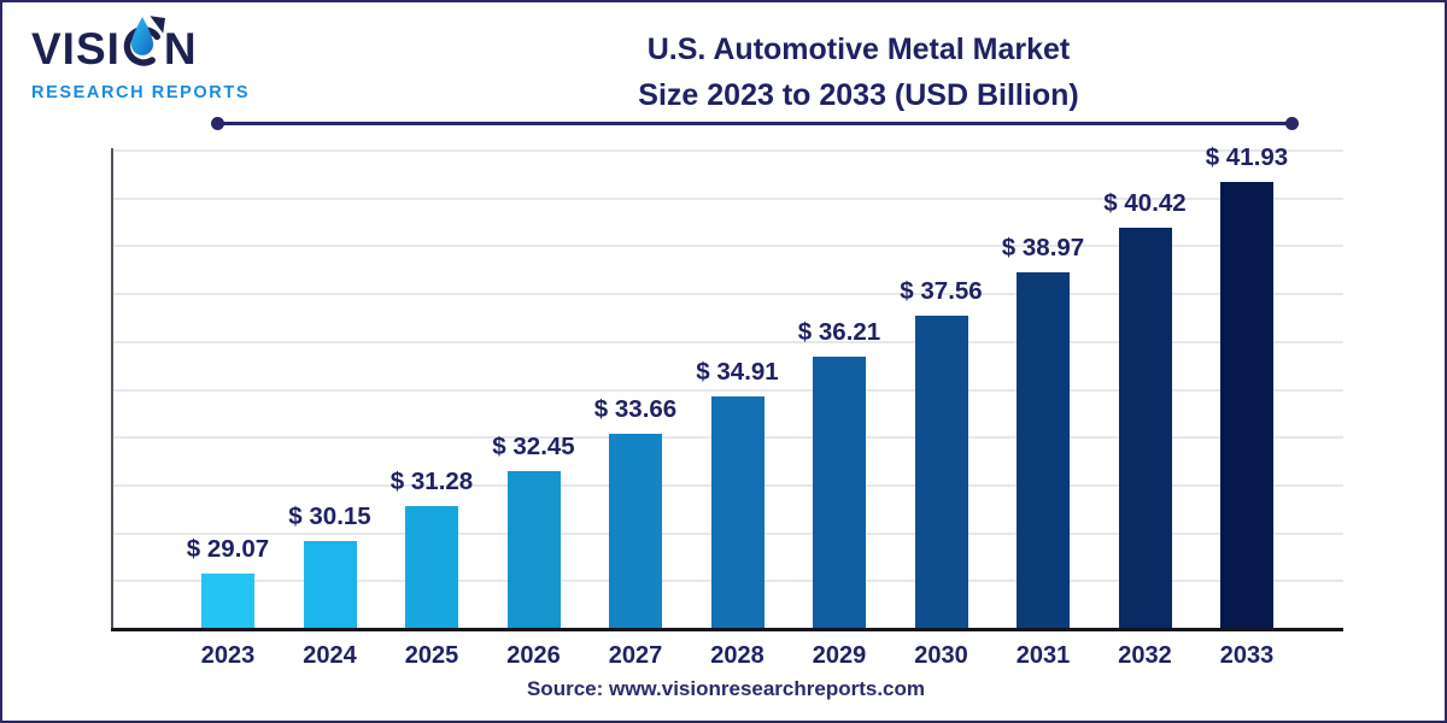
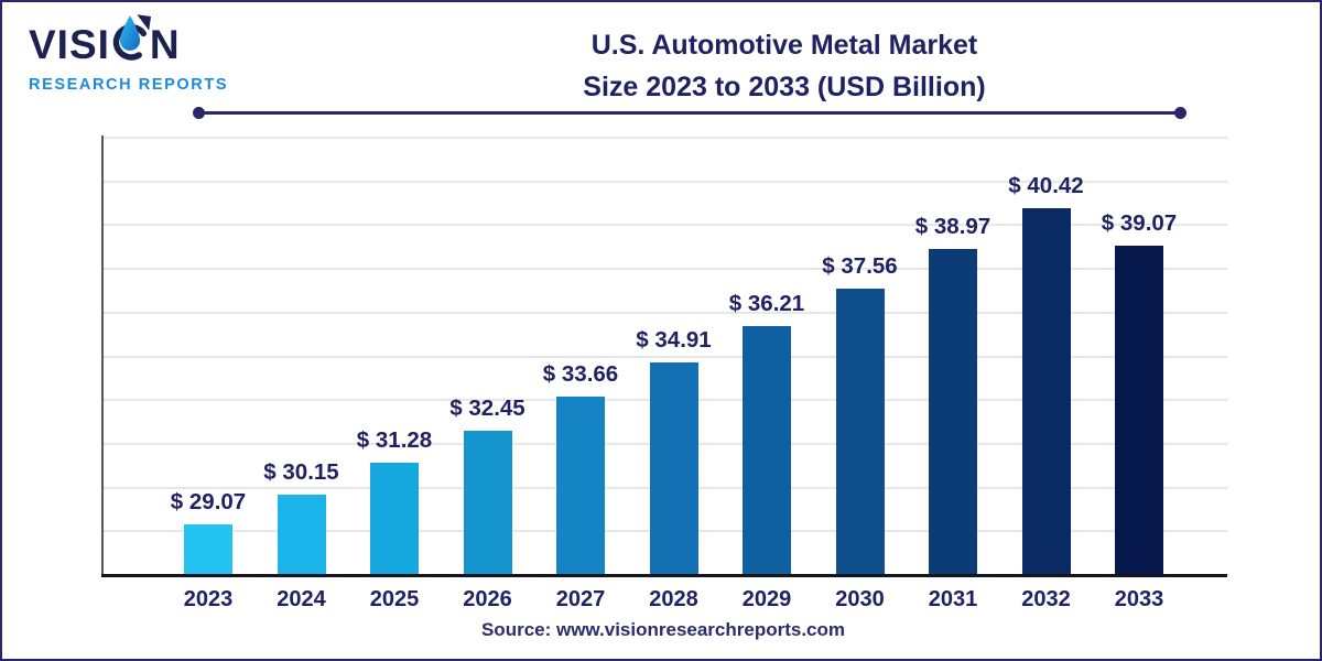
2033: 41.93 -> 39.07
